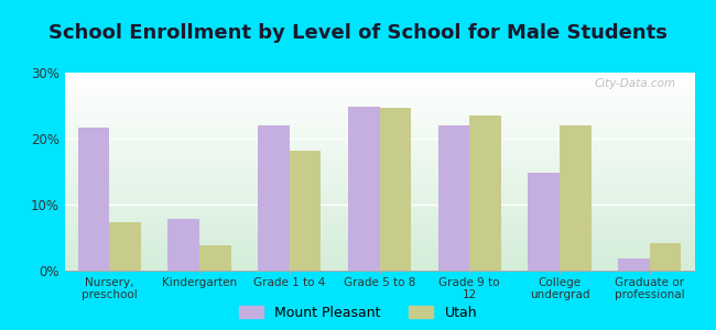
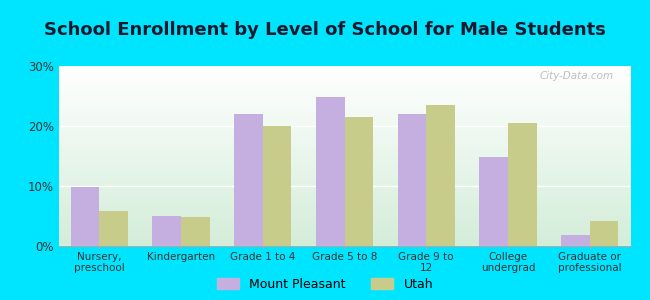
Mount Pleasant/Nursery, preschool: 21.6% -> 9.8%
Utah/Nursery, preschool: 7.4% -> 5.8%
Mount Pleasant/Kindergarten: 7.8% -> 5.0%
Utah/Kindergarten: 3.8% -> 4.8%
Utah/Grade 1 to 4: 18.2% -> 20.0%
Utah/Grade 5 to 8: 24.6% -> 21.5%
Utah/College undergrad: 22.0% -> 20.5%
